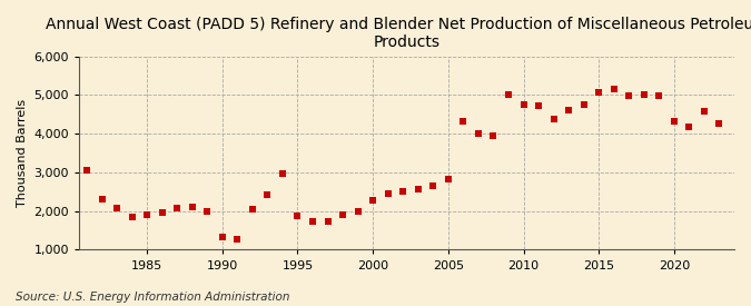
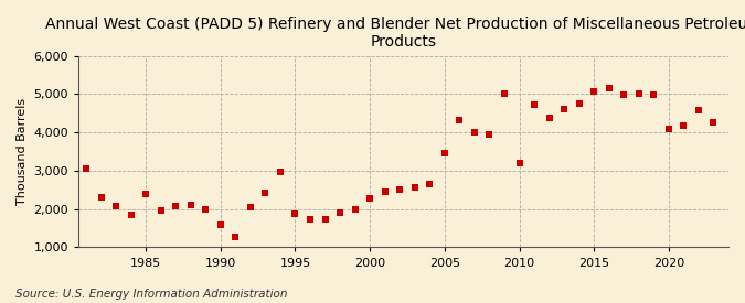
1985: 1,900 -> 2,400
1990: 1,320 -> 1,600
2005: 2,820 -> 3,450
2010: 4,760 -> 3,200
2020: 4,310 -> 4,100
